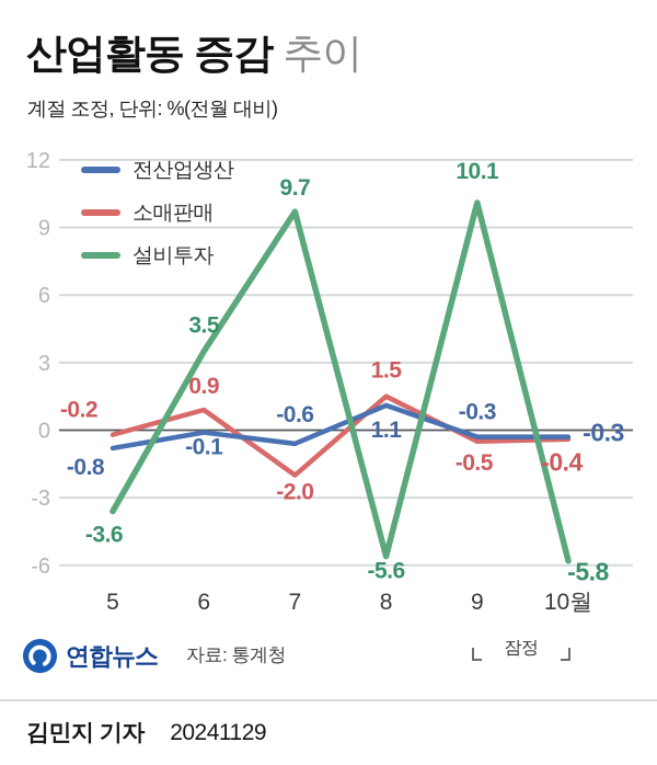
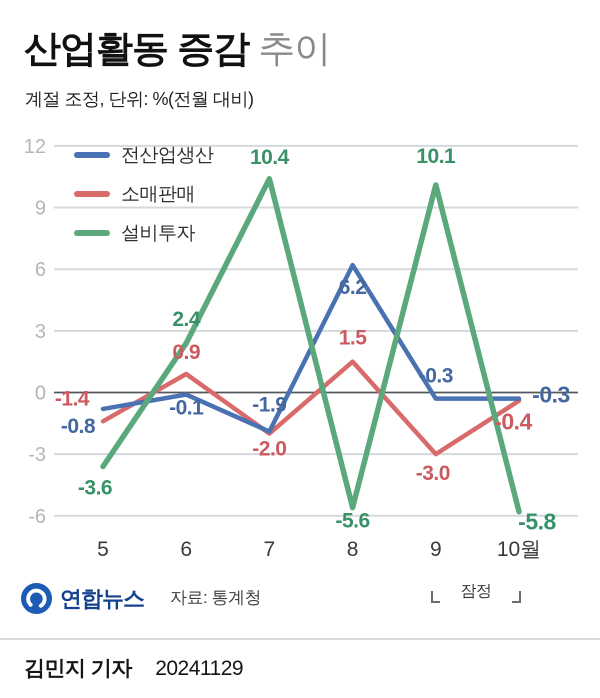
소매판매/5: -0.2 -> -1.4
설비투자/6: 3.5 -> 2.4
전산업생산/7: -0.6 -> -1.9
설비투자/7: 9.7 -> 10.4
전산업생산/8: 1.1 -> 6.2
소매판매/9: -0.5 -> -3.0
